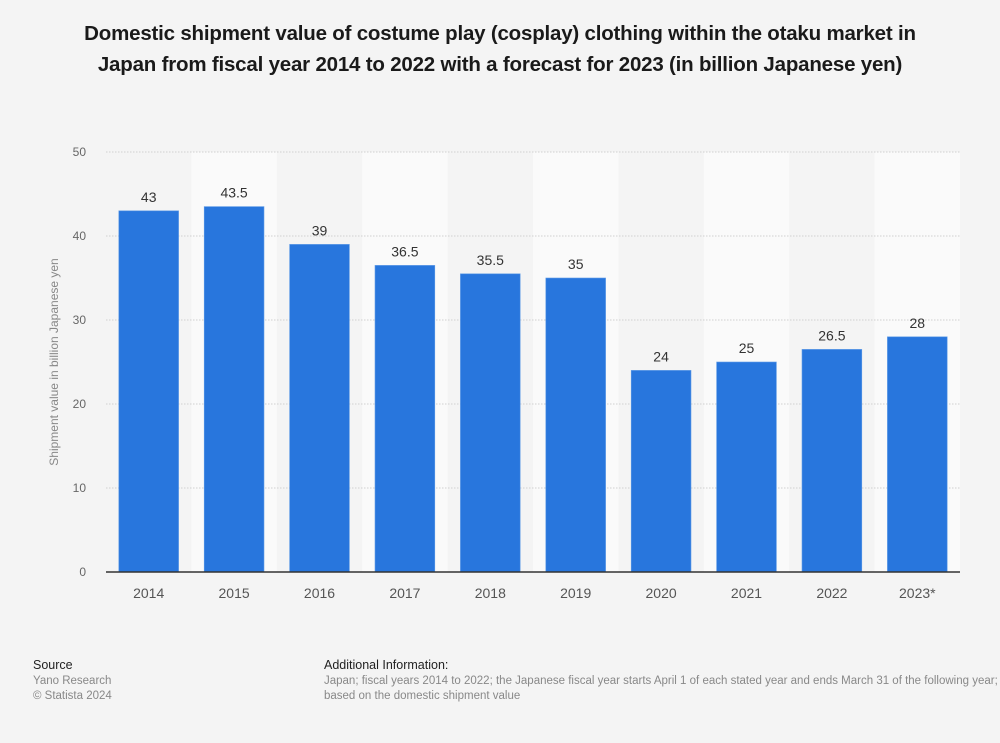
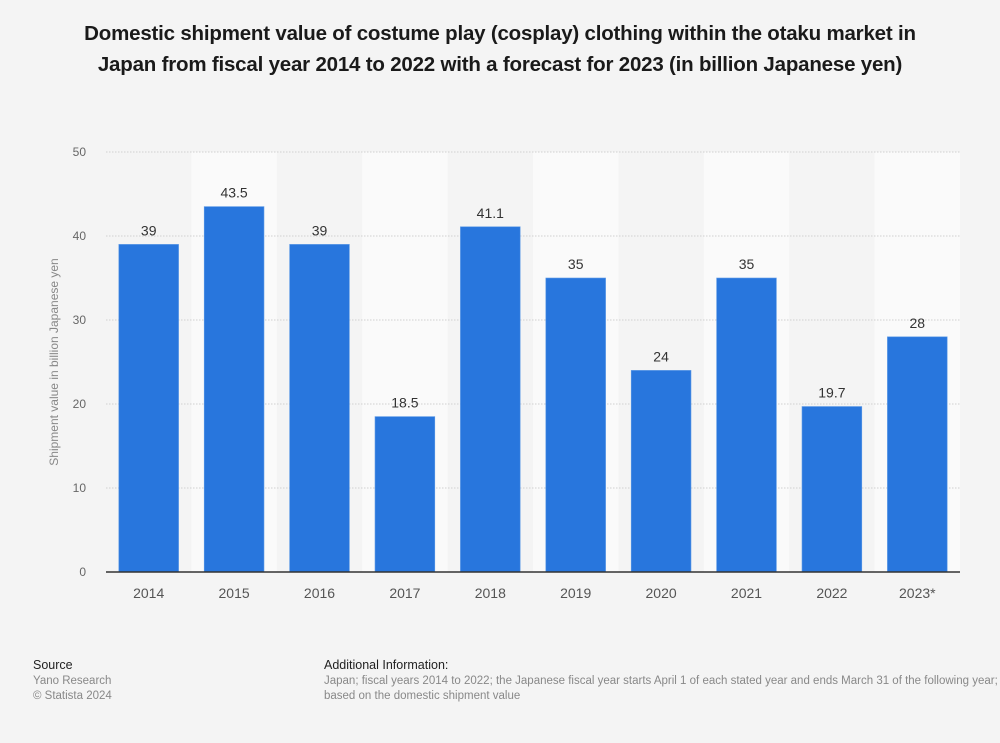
2014: 43 -> 39
2017: 36.5 -> 18.5
2018: 35.5 -> 41.1
2021: 25 -> 35
2022: 26.5 -> 19.7
